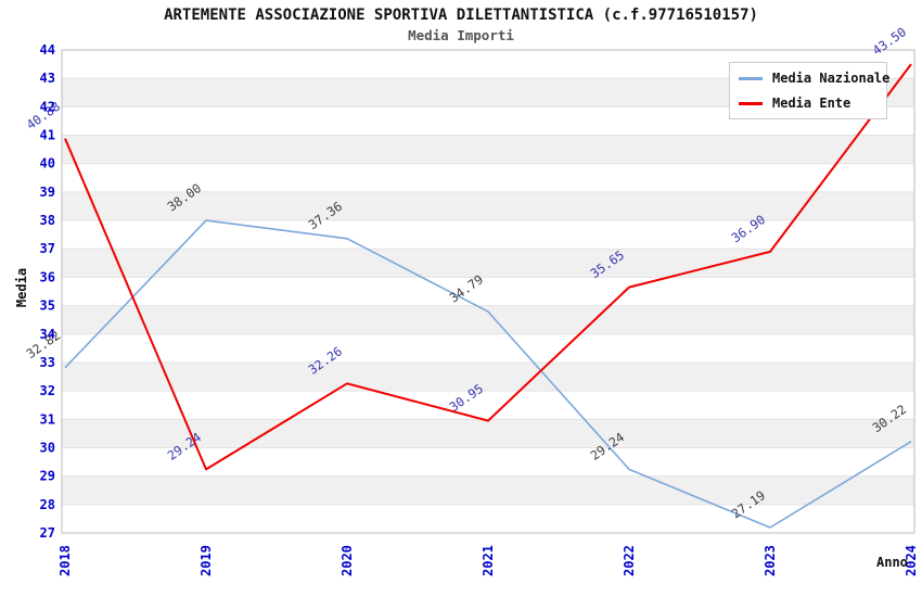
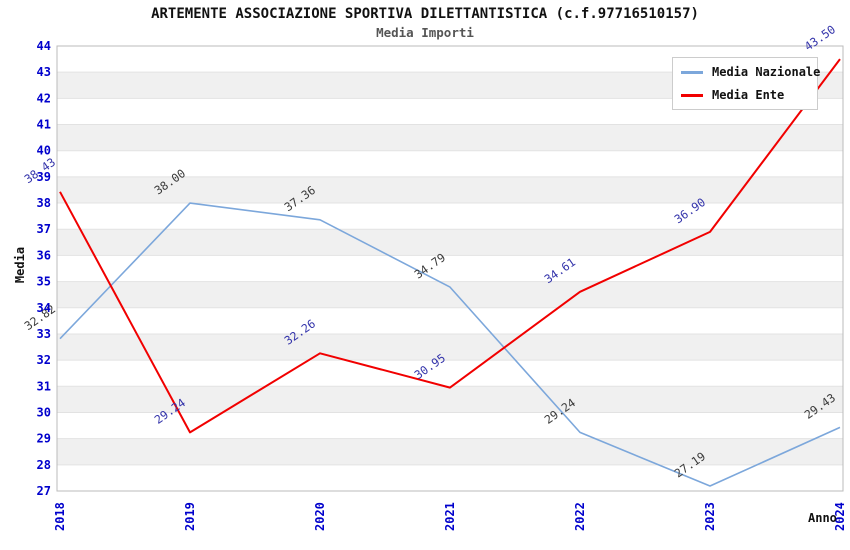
Media Ente/2018: 40.88 -> 38.43
Media Ente/2022: 35.65 -> 34.61
Media Nazionale/2024: 30.22 -> 29.43
